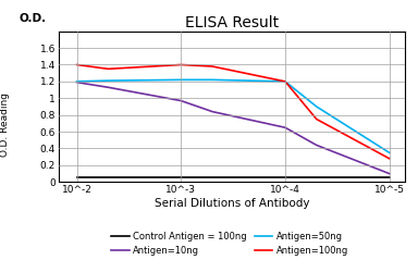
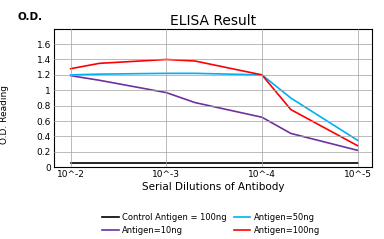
Antigen=100ng/10^-2: 1.40 -> 1.28
Antigen=10ng/10^-5: 0.10 -> 0.22
